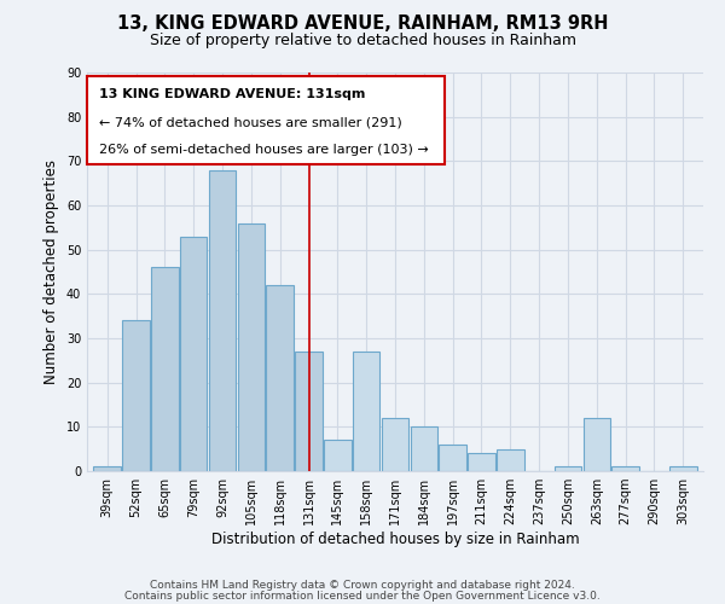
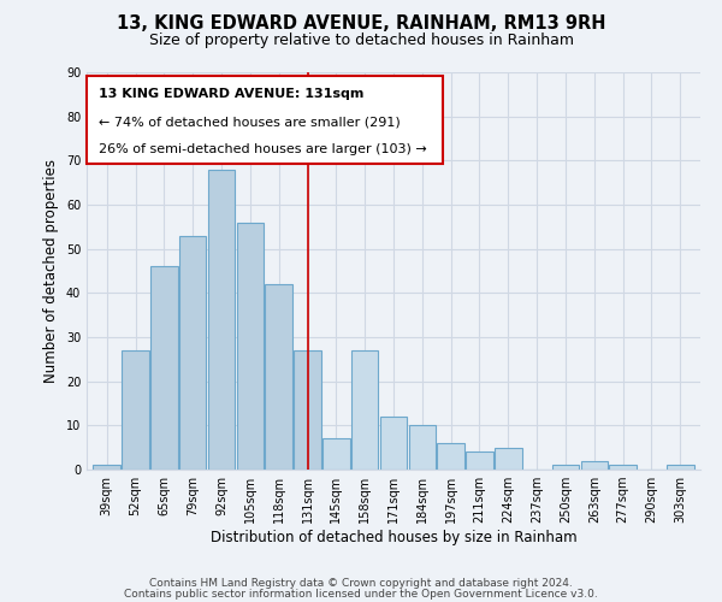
52sqm: 34 -> 27
263sqm: 12 -> 2
